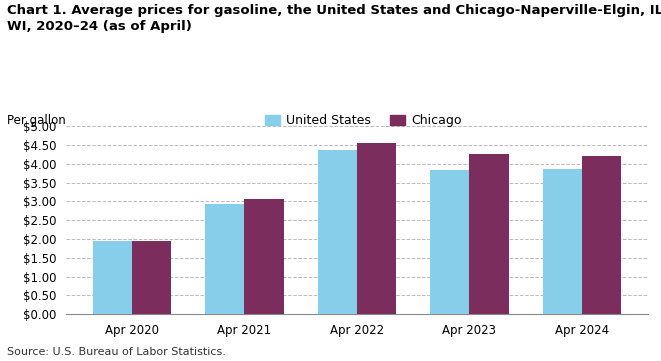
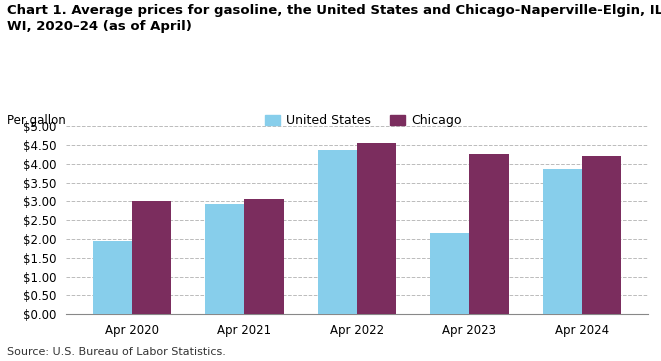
Chicago/Apr 2020: $1.95 -> $3.00
United States/Apr 2023: $3.84 -> $2.15
